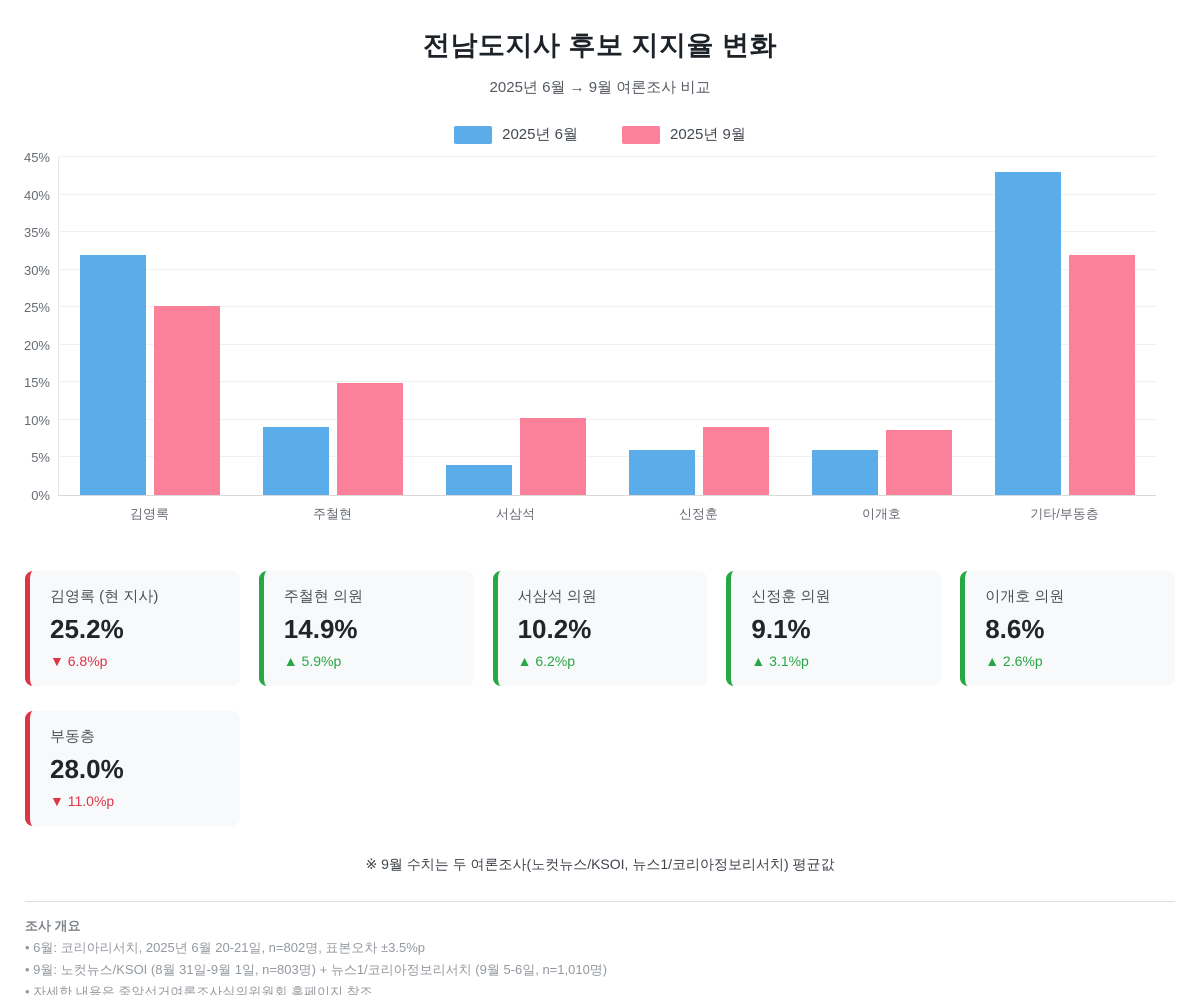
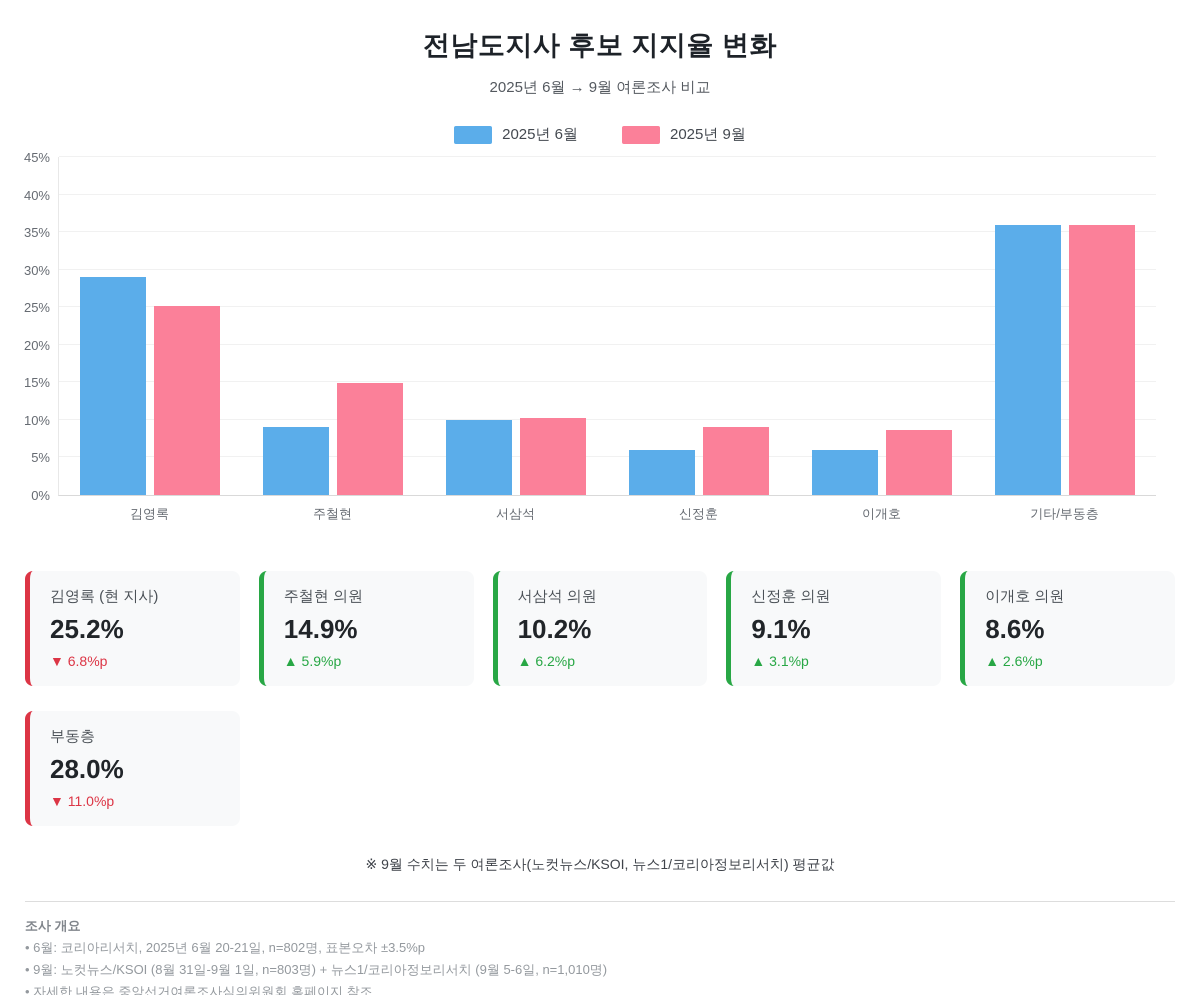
2025년 6월/김영록: 32% -> 29%
2025년 6월/서삼석: 4% -> 10%
2025년 6월/기타/부동층: 43% -> 36%
2025년 9월/기타/부동층: 32% -> 36%
